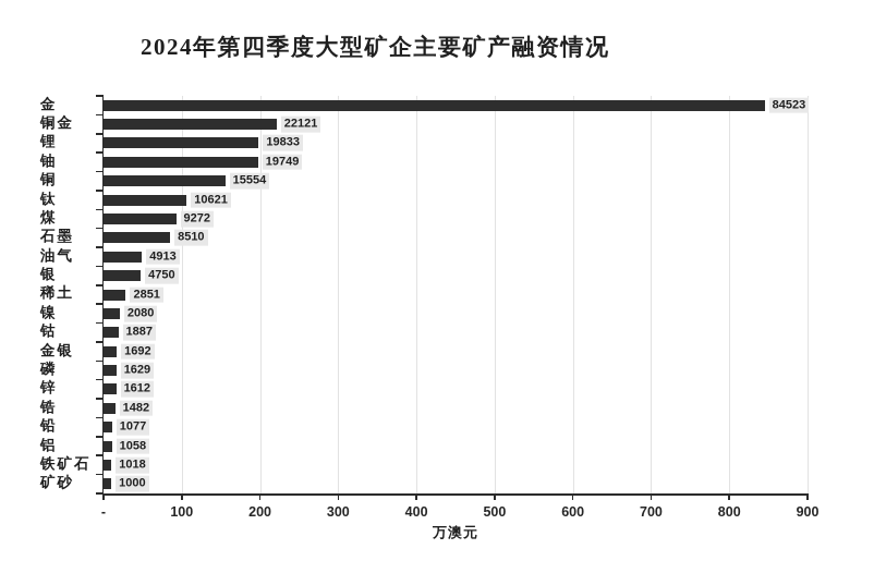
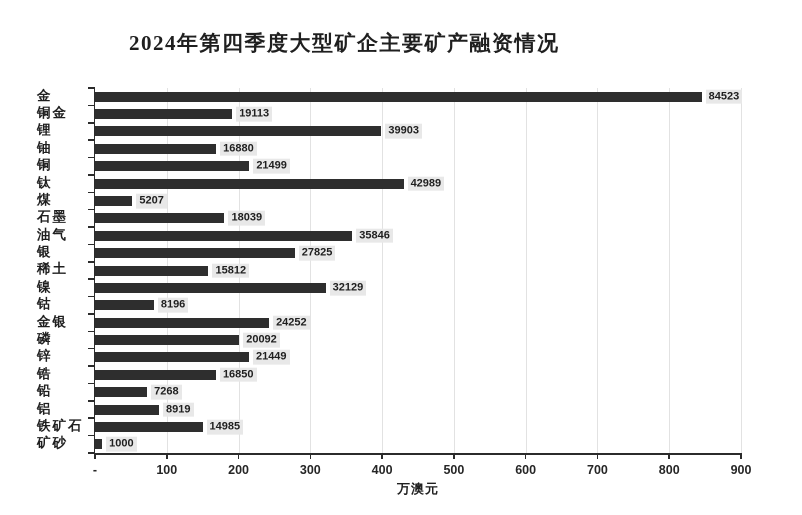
铜金: 22121 -> 19113
锂: 19833 -> 39903
铀: 19749 -> 16880
铜: 15554 -> 21499
钛: 10621 -> 42989
煤: 9272 -> 5207
石墨: 8510 -> 18039
油气: 4913 -> 35846
银: 4750 -> 27825
稀土: 2851 -> 15812
镍: 2080 -> 32129
钴: 1887 -> 8196
金银: 1692 -> 24252
磷: 1629 -> 20092
锌: 1612 -> 21449
锆: 1482 -> 16850
铅: 1077 -> 7268
铝: 1058 -> 8919
铁矿石: 1018 -> 14985
